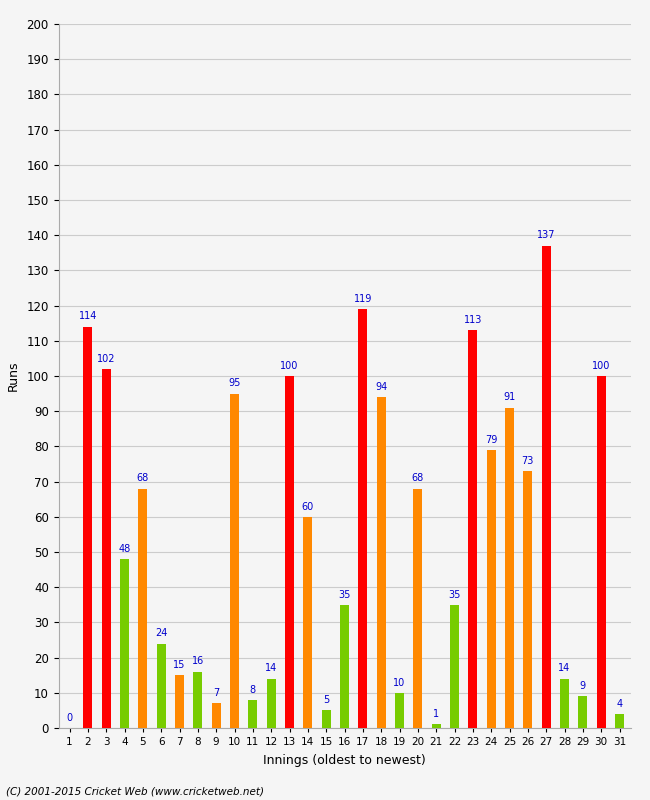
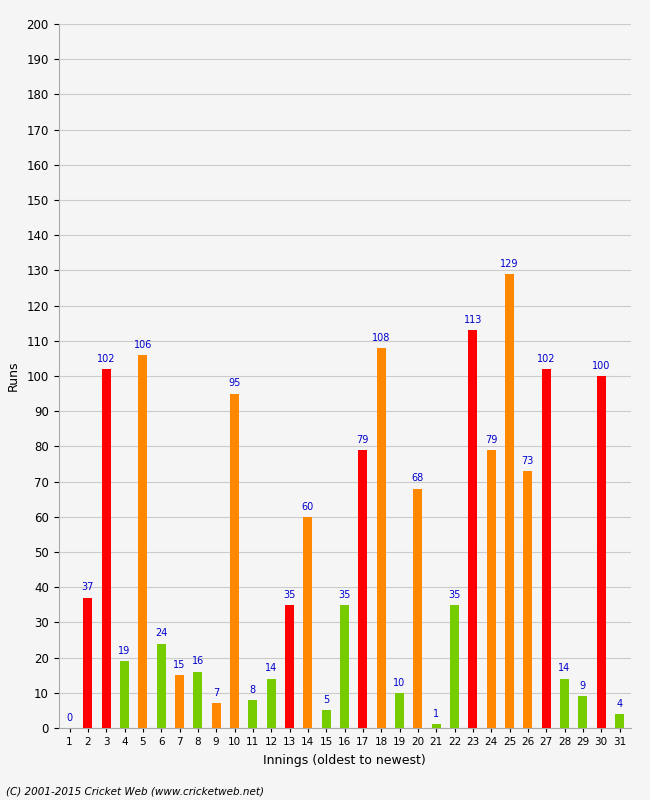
2: 114 -> 37
4: 48 -> 19
5: 68 -> 106
13: 100 -> 35
17: 119 -> 79
18: 94 -> 108
25: 91 -> 129
27: 137 -> 102
